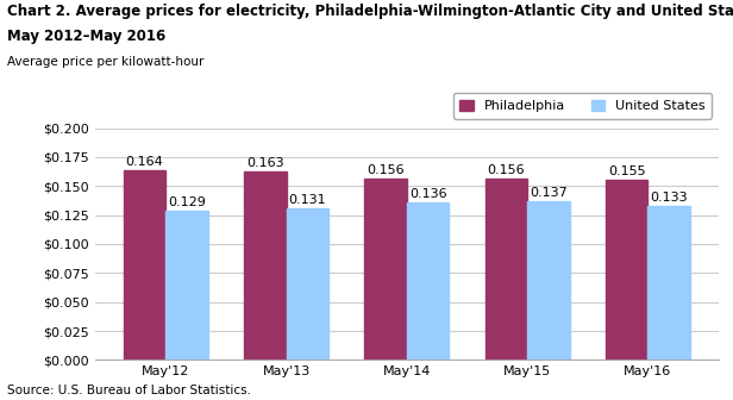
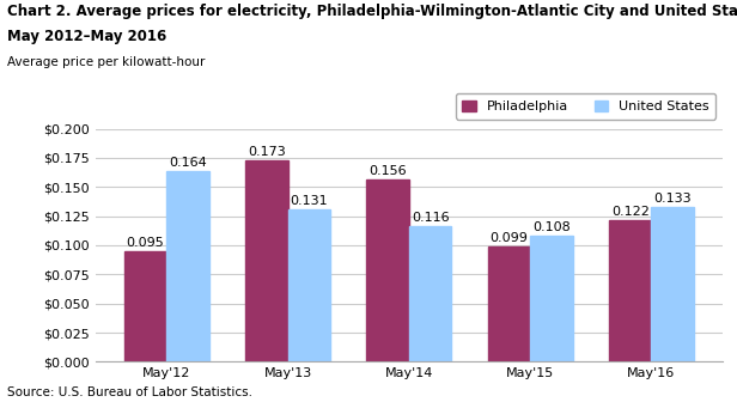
Philadelphia/May'12: 0.164 -> 0.095
United States/May'12: 0.129 -> 0.164
Philadelphia/May'13: 0.163 -> 0.173
United States/May'14: 0.136 -> 0.116
Philadelphia/May'15: 0.156 -> 0.099
United States/May'15: 0.137 -> 0.108
Philadelphia/May'16: 0.155 -> 0.122
